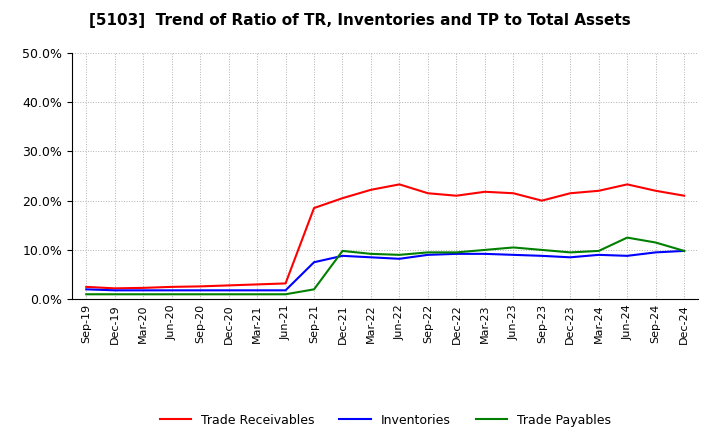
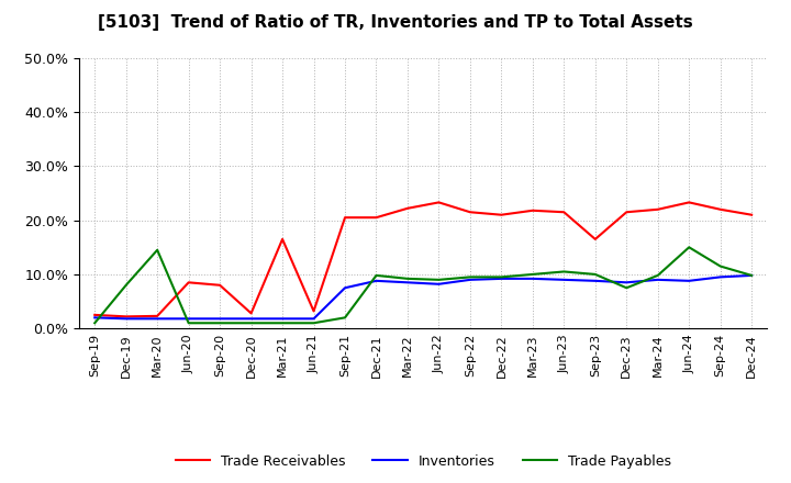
Trade Payables/Dec-19: 1.0% -> 8.0%
Trade Payables/Mar-20: 1.0% -> 14.5%
Trade Receivables/Jun-20: 2.5% -> 8.5%
Trade Receivables/Sep-20: 2.6% -> 8.0%
Trade Receivables/Mar-21: 3.0% -> 16.5%
Trade Receivables/Sep-21: 18.5% -> 20.5%
Trade Receivables/Sep-23: 20.0% -> 16.5%
Trade Payables/Dec-23: 9.5% -> 7.5%
Trade Payables/Jun-24: 12.5% -> 15.0%
